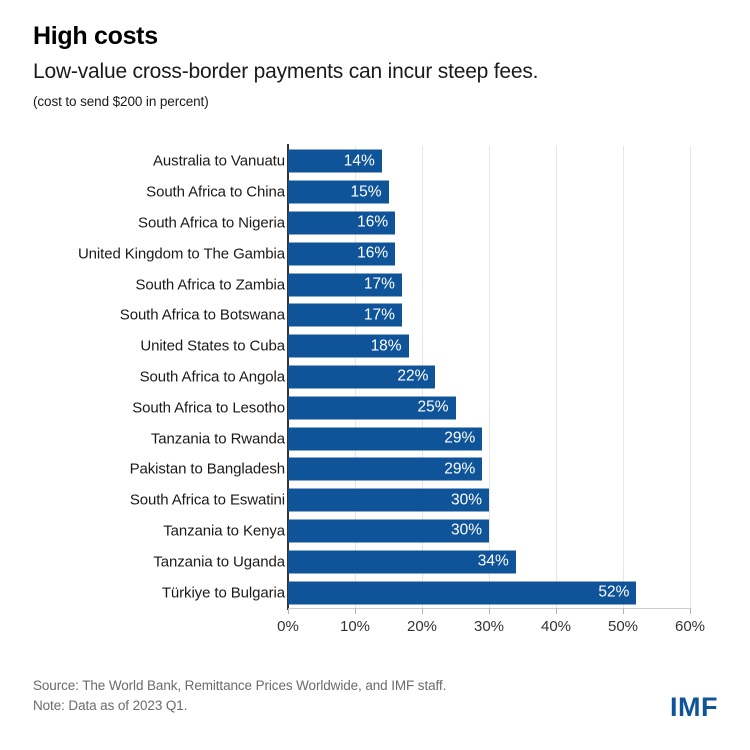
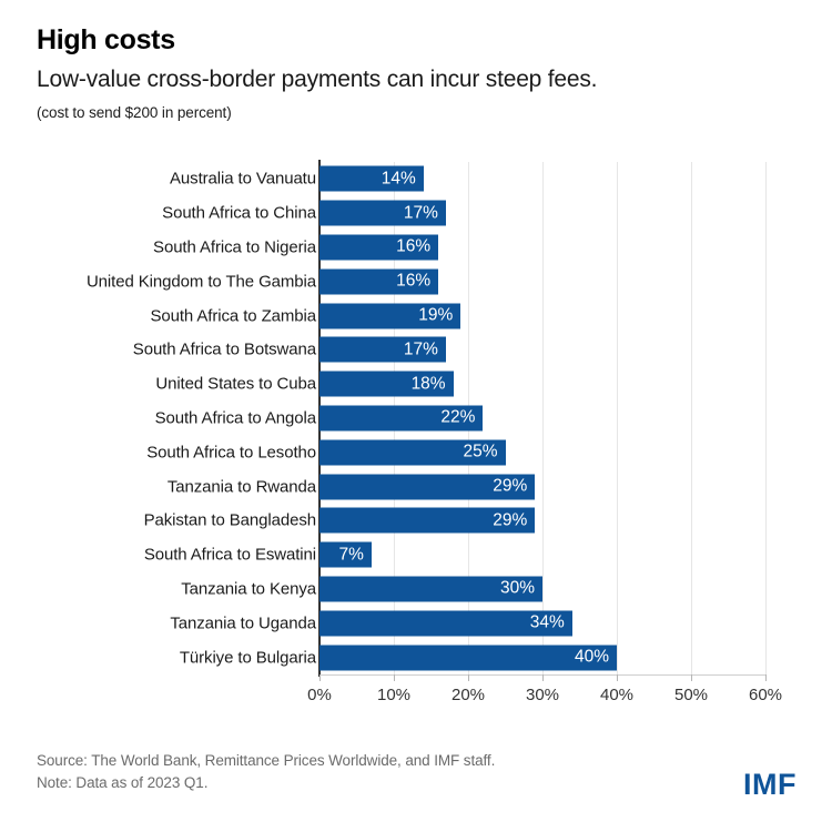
South Africa to China: 15% -> 17%
South Africa to Zambia: 17% -> 19%
South Africa to Eswatini: 30% -> 7%
Türkiye to Bulgaria: 52% -> 40%
